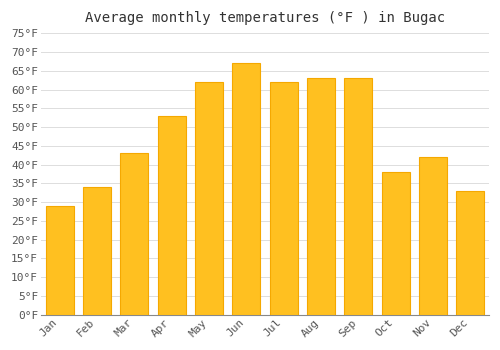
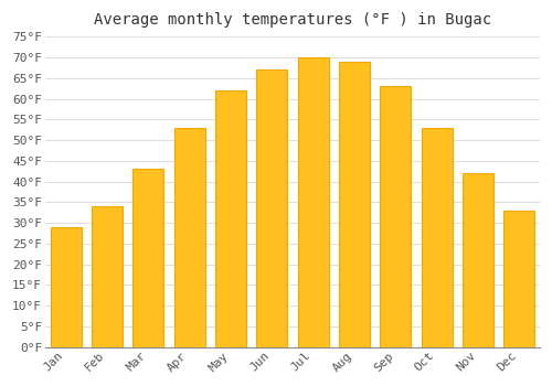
Jul: 62°F -> 70°F
Aug: 63°F -> 69°F
Oct: 38°F -> 53°F
